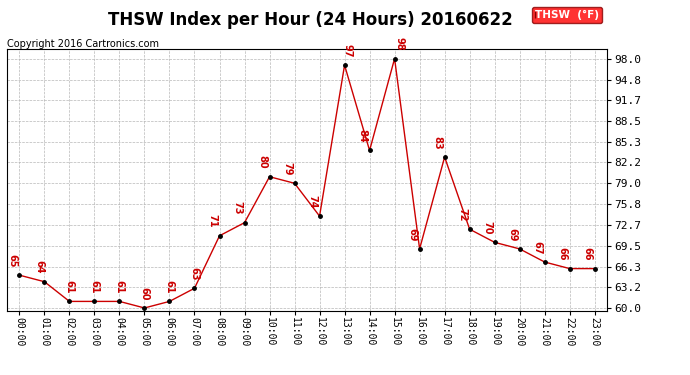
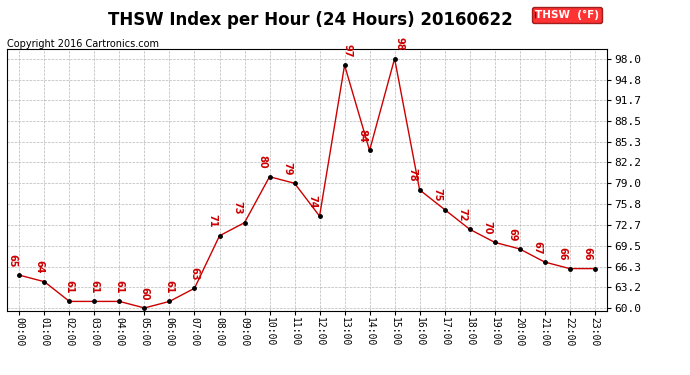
16:00: 69 -> 78
17:00: 83 -> 75
